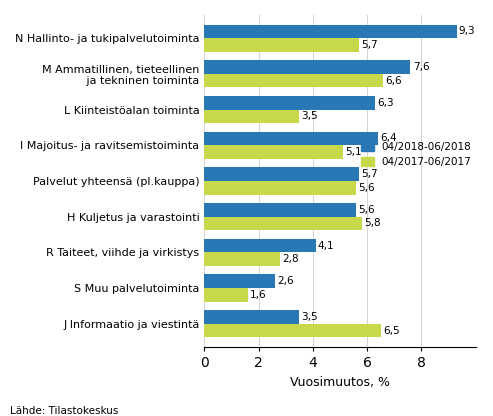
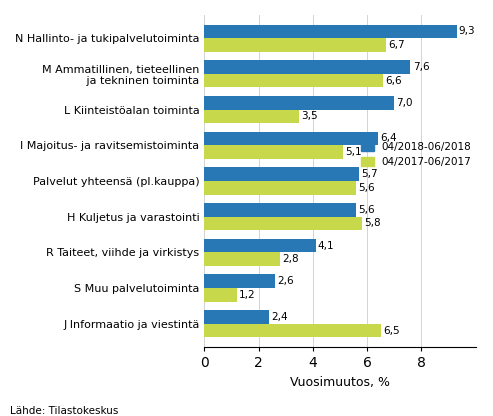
04/2017-06/2017/N Hallinto- ja tukipalvelutoiminta: 5,7 -> 6,7
04/2018-06/2018/L Kiinteistöalan toiminta: 6,3 -> 7,0
04/2017-06/2017/S Muu palvelutoiminta: 1,6 -> 1,2
04/2018-06/2018/J Informaatio ja viestintä: 3,5 -> 2,4
